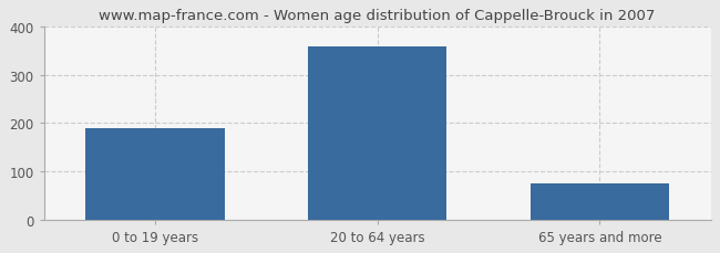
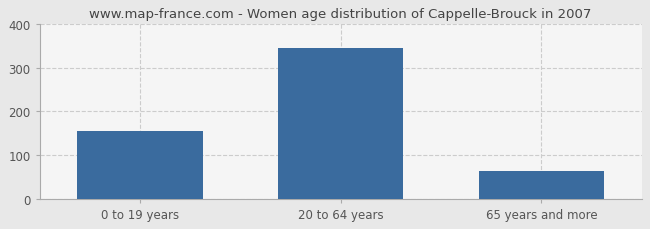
0 to 19 years: 190 -> 155
20 to 64 years: 360 -> 345
65 years and more: 75 -> 63
